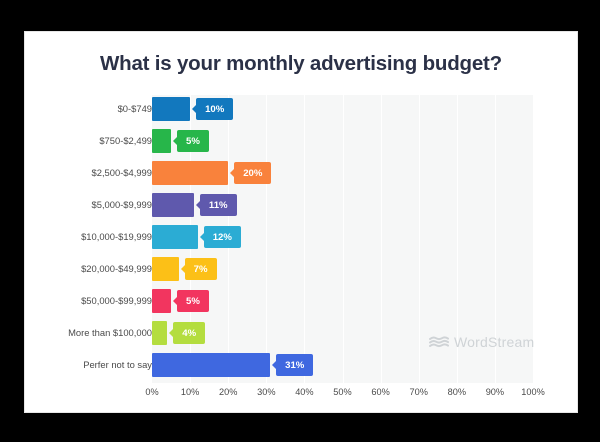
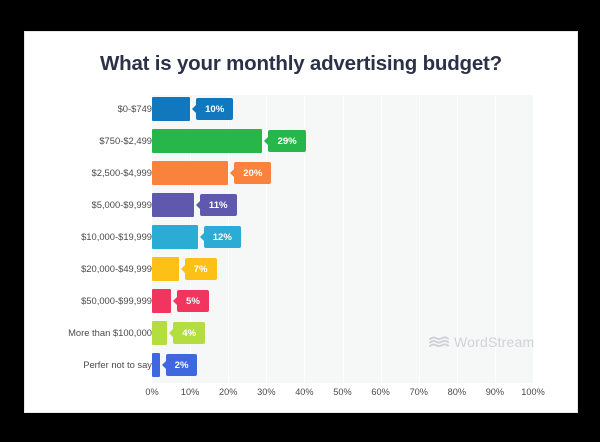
$750-$2,499: 5% -> 29%
Perfer not to say: 31% -> 2%
